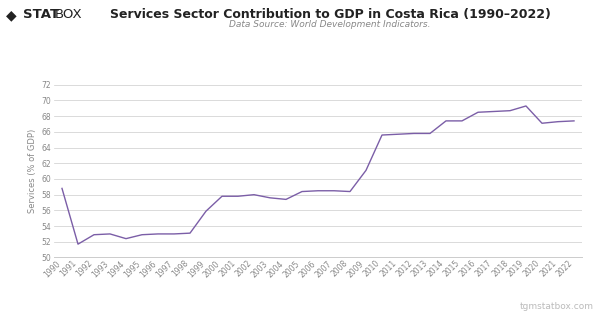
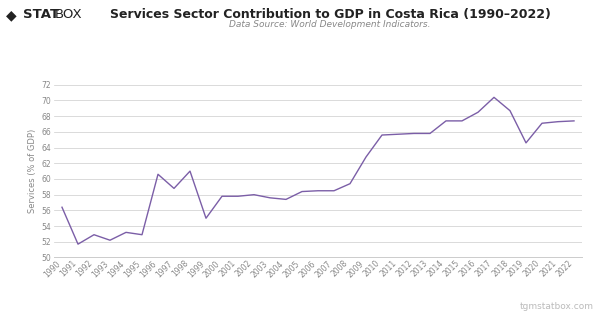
1990: 58.8 -> 56.4
1993: 53.0 -> 52.2
1994: 52.4 -> 53.2
1996: 53.0 -> 60.6
1997: 53.0 -> 58.8
1998: 53.1 -> 61.0
1999: 55.9 -> 55.0
2008: 58.4 -> 59.4
2009: 61.1 -> 62.8
2017: 68.6 -> 70.4
2019: 69.3 -> 64.6
